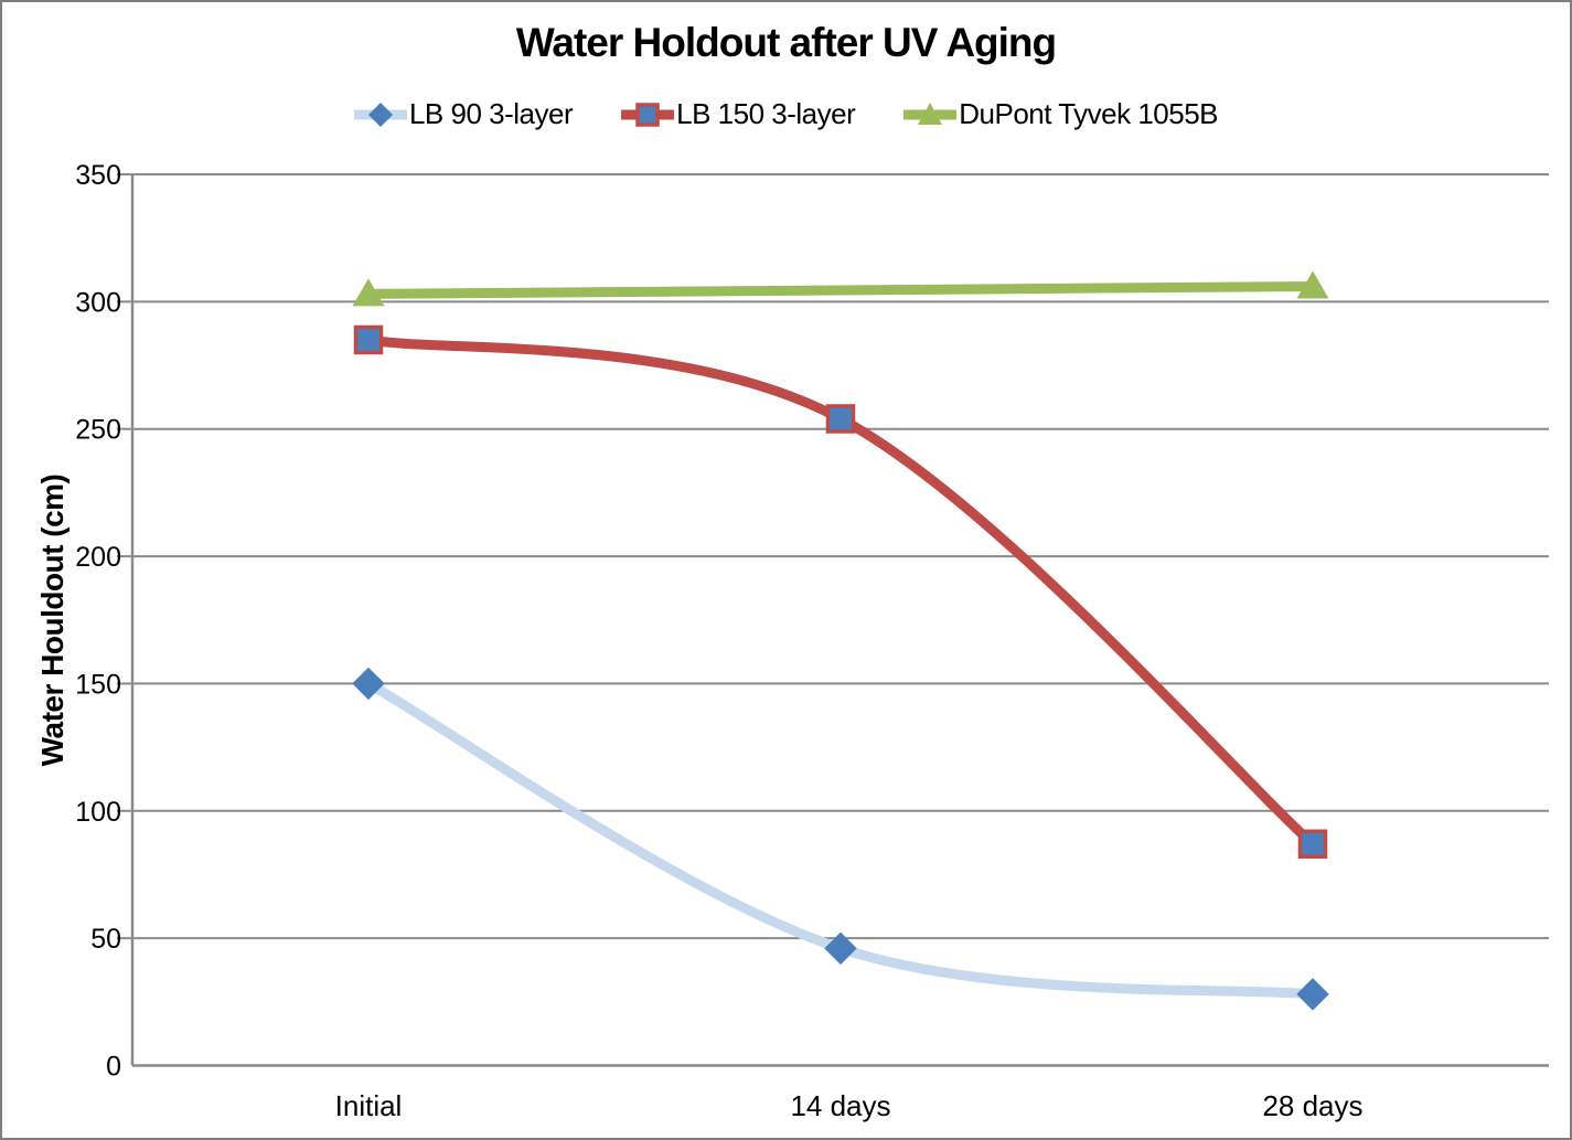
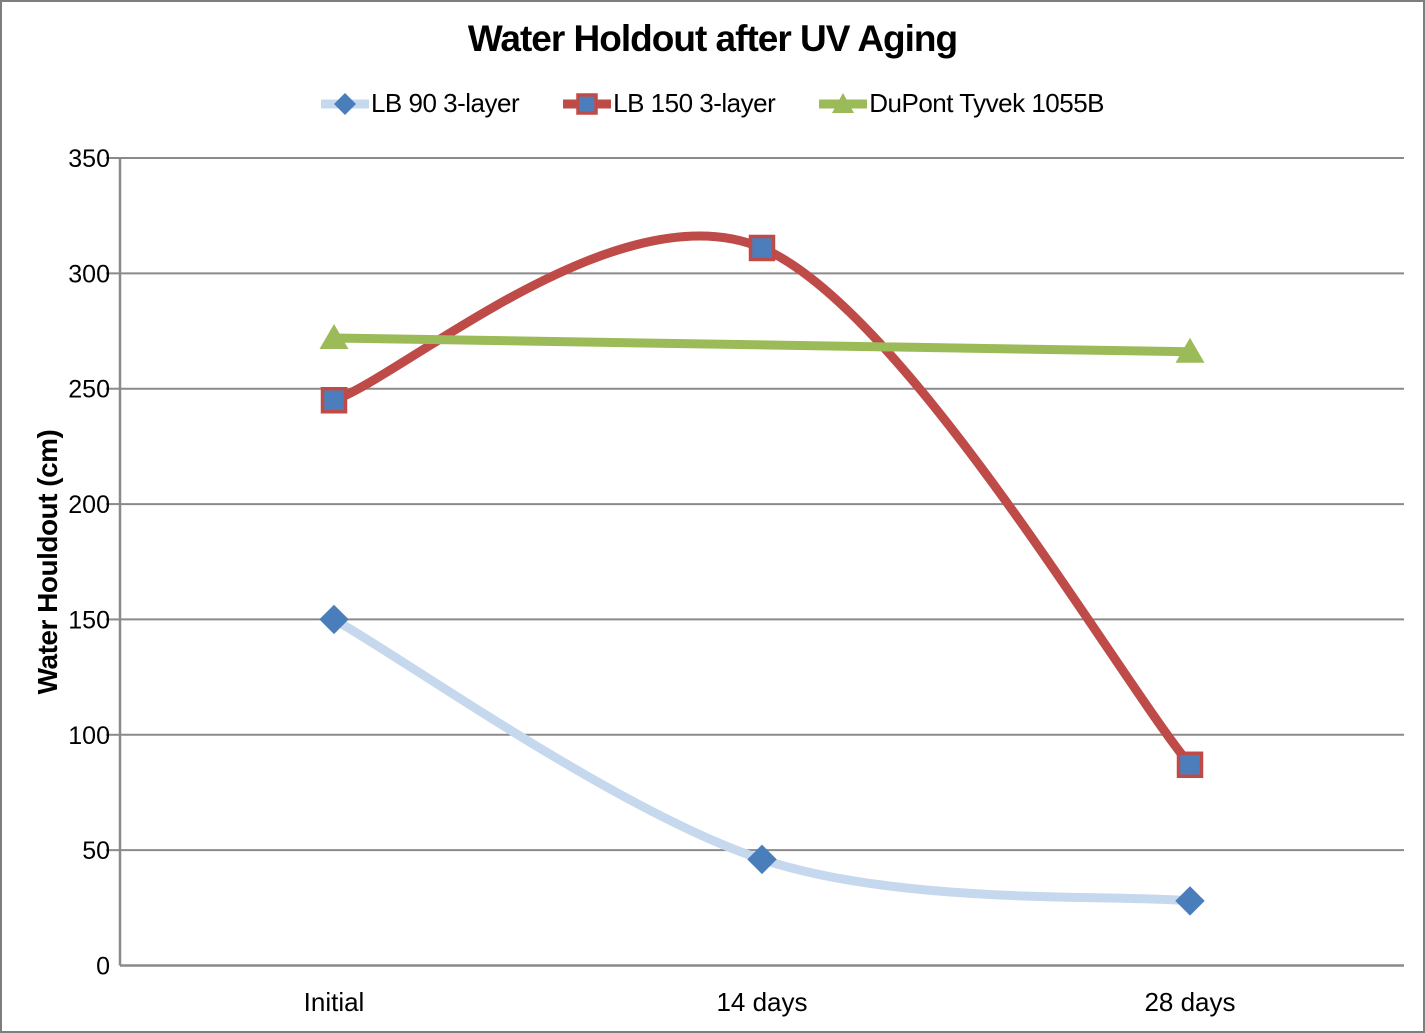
LB 150 3-layer/Initial: 285 -> 245
DuPont Tyvek 1055B/Initial: 303 -> 272
LB 150 3-layer/14 days: 254 -> 311
DuPont Tyvek 1055B/28 days: 306 -> 266
